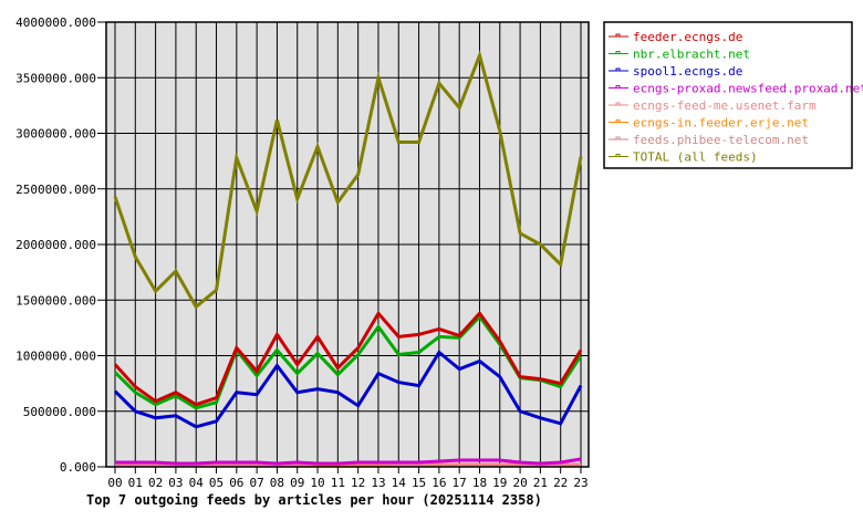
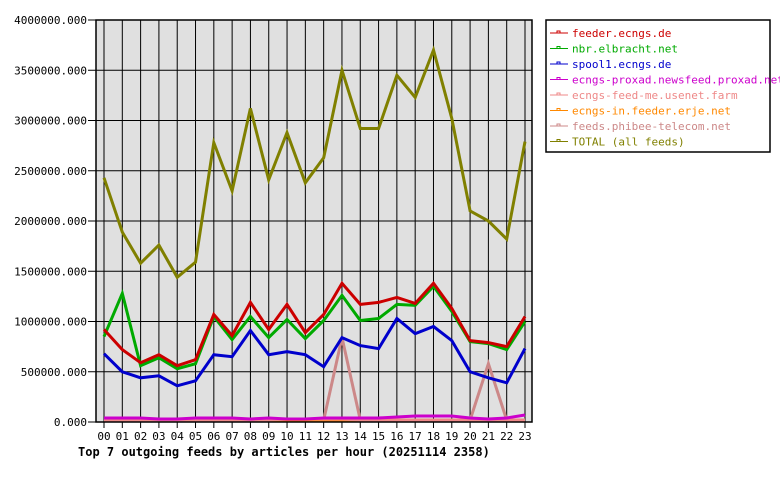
nbr.elbracht.net/01: 670000 -> 1280000
feeds.phibee-telecom.net/13: 20000 -> 840000
feeds.phibee-telecom.net/21: 20000 -> 580000
